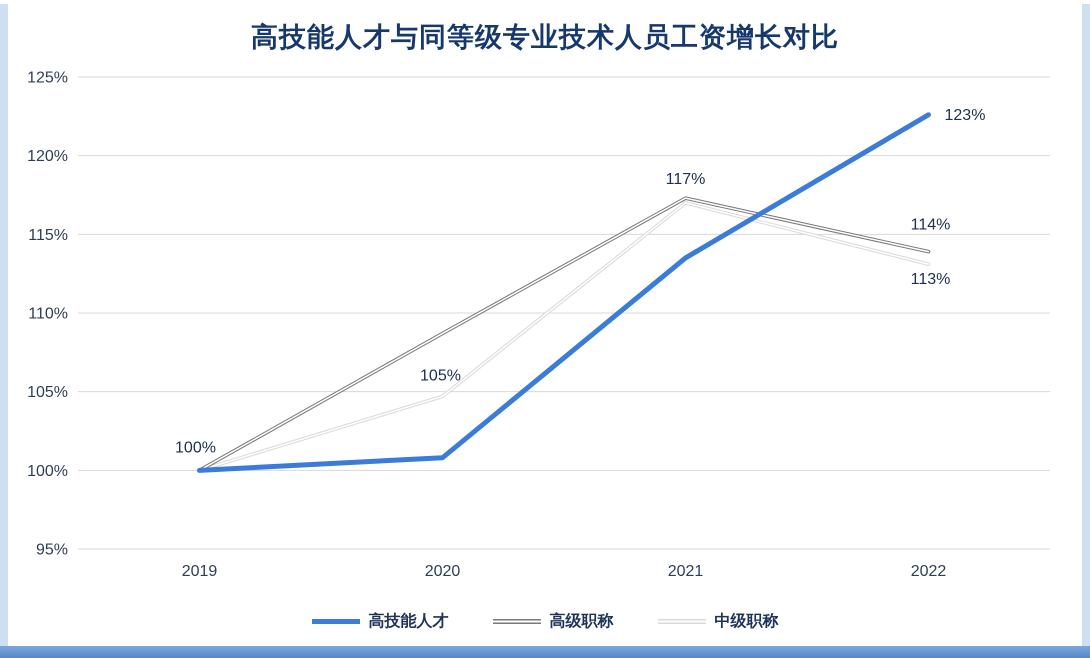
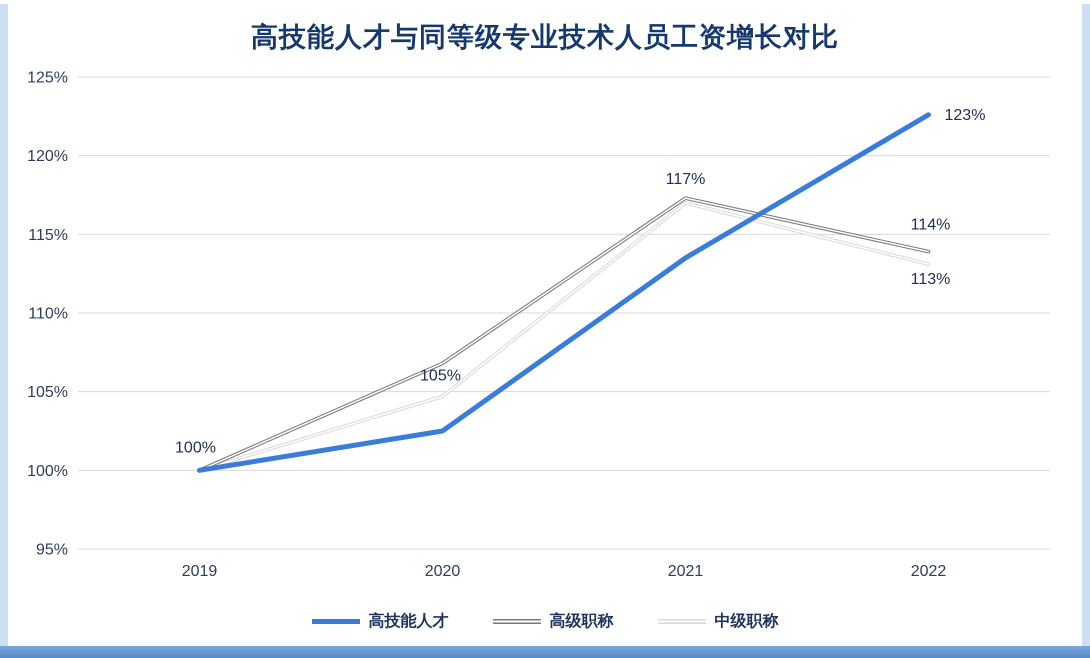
高技能人才/2020: 100.8% -> 102.5%
高级职称/2020: 108.7% -> 106.8%
